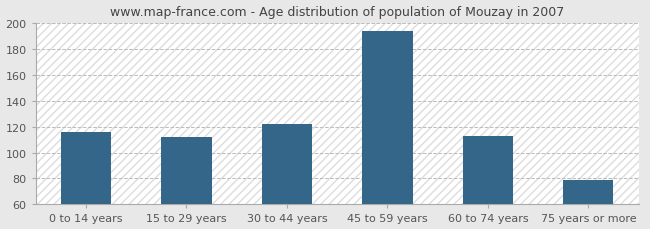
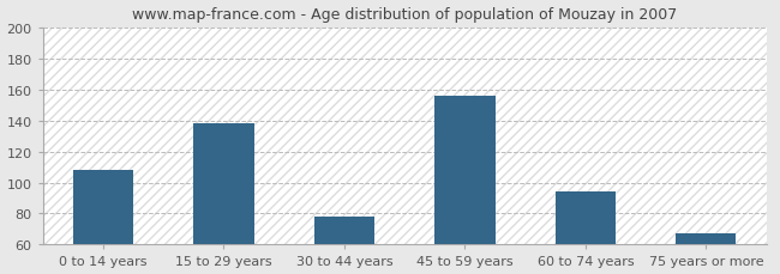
0 to 14 years: 116 -> 108
15 to 29 years: 112 -> 138
30 to 44 years: 122 -> 78
45 to 59 years: 194 -> 156
60 to 74 years: 113 -> 94
75 years or more: 79 -> 67
